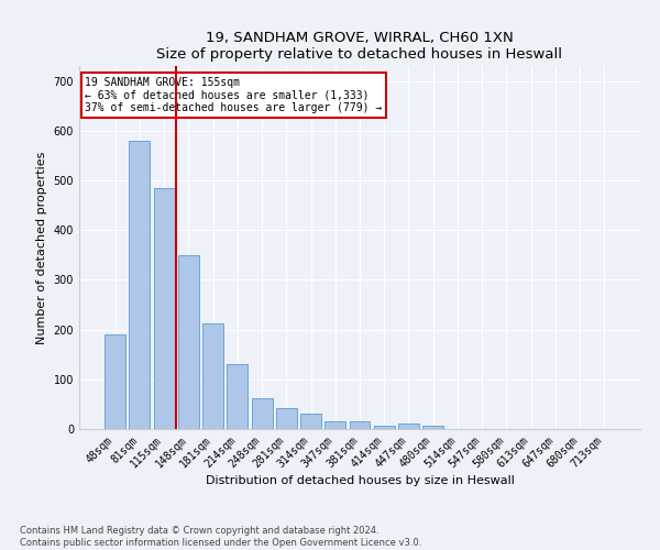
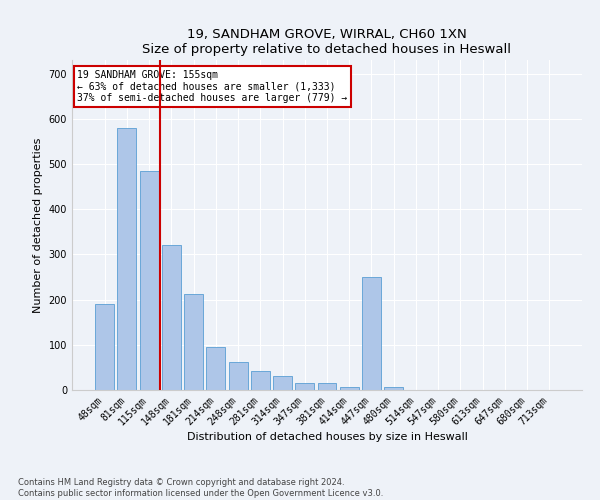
148sqm: 350 -> 320
214sqm: 130 -> 95
447sqm: 12 -> 250
